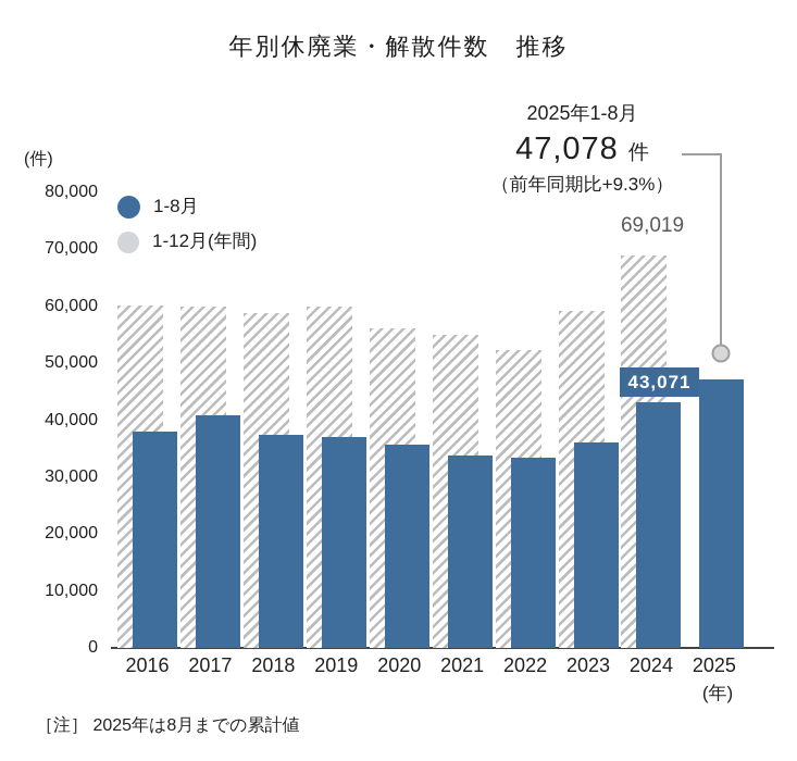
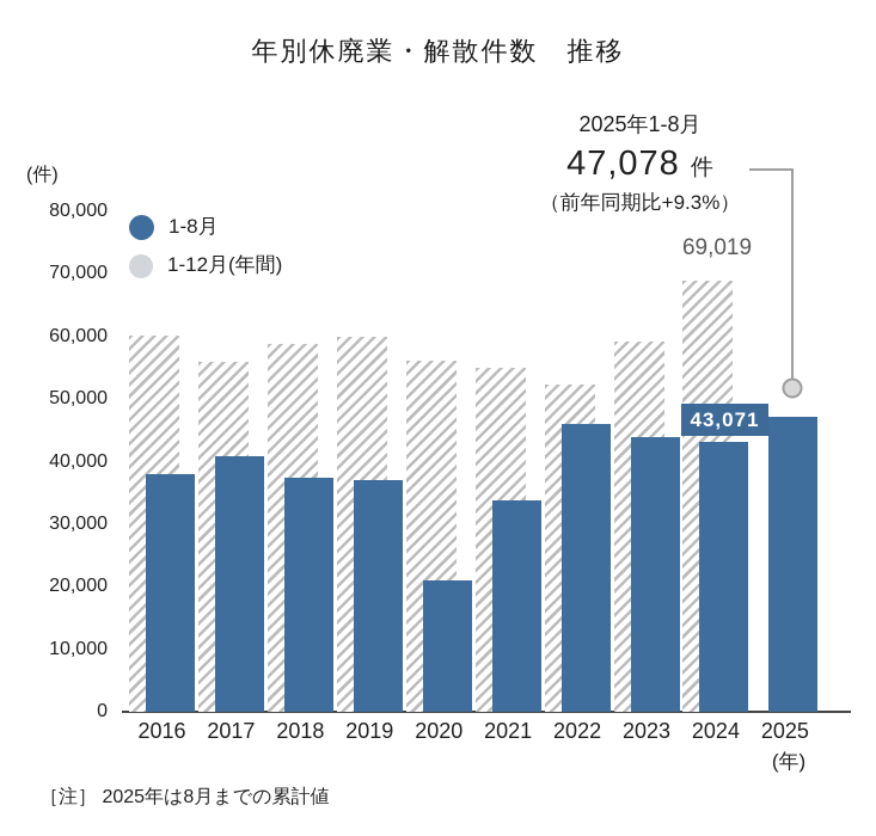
1-12月(年間)/2017: 60000 -> 56000
1-8月/2020: 36000 -> 21000
1-8月/2022: 33000 -> 46000
1-8月/2023: 36000 -> 44000
